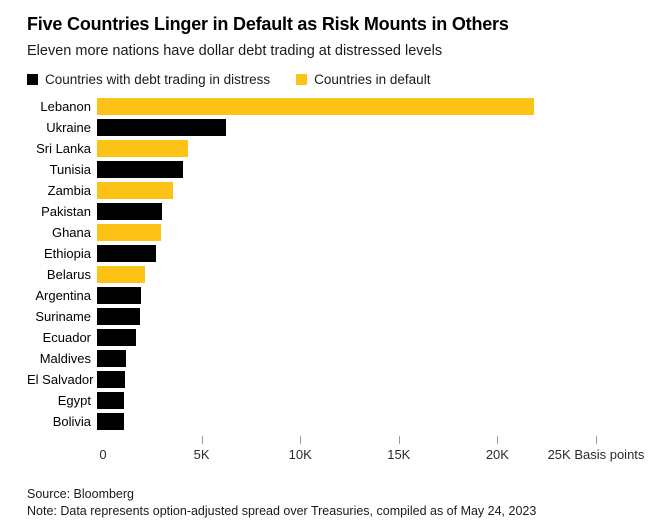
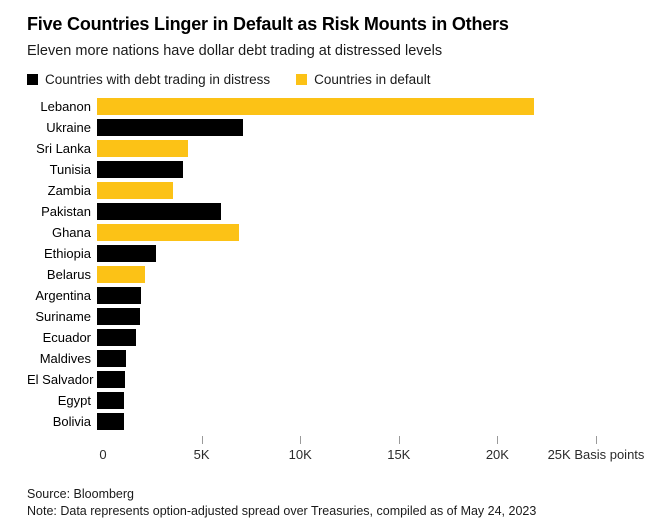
Ukraine: 6.6K -> 7.4K
Pakistan: 3.3K -> 6.3K
Ghana: 3.2K -> 7.2K
